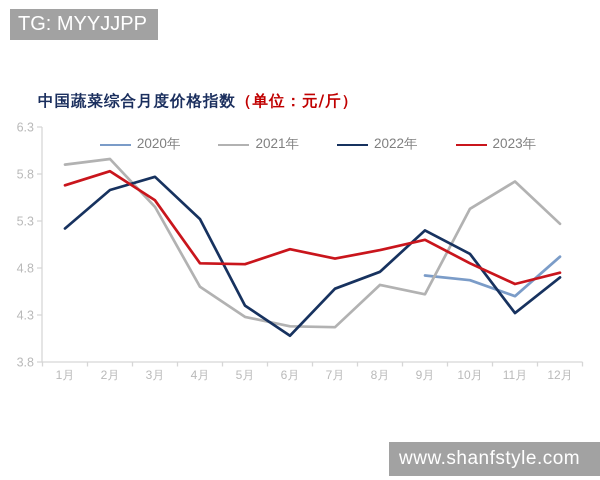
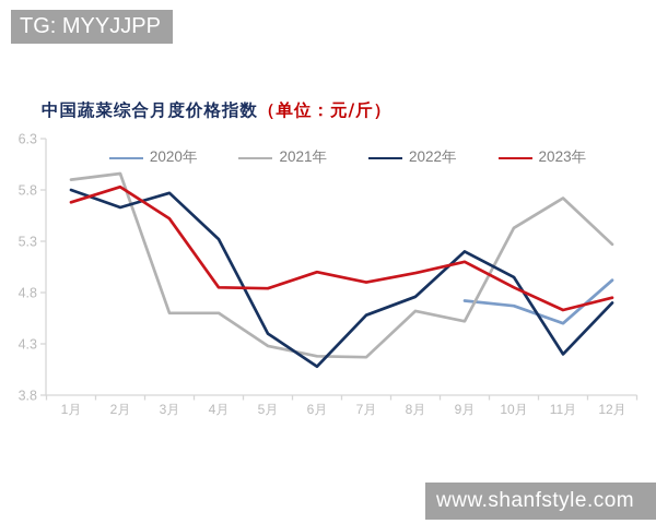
2022年/1月: 5.2 -> 5.8
2021年/3月: 5.5 -> 4.6
2022年/11月: 4.3 -> 4.2
